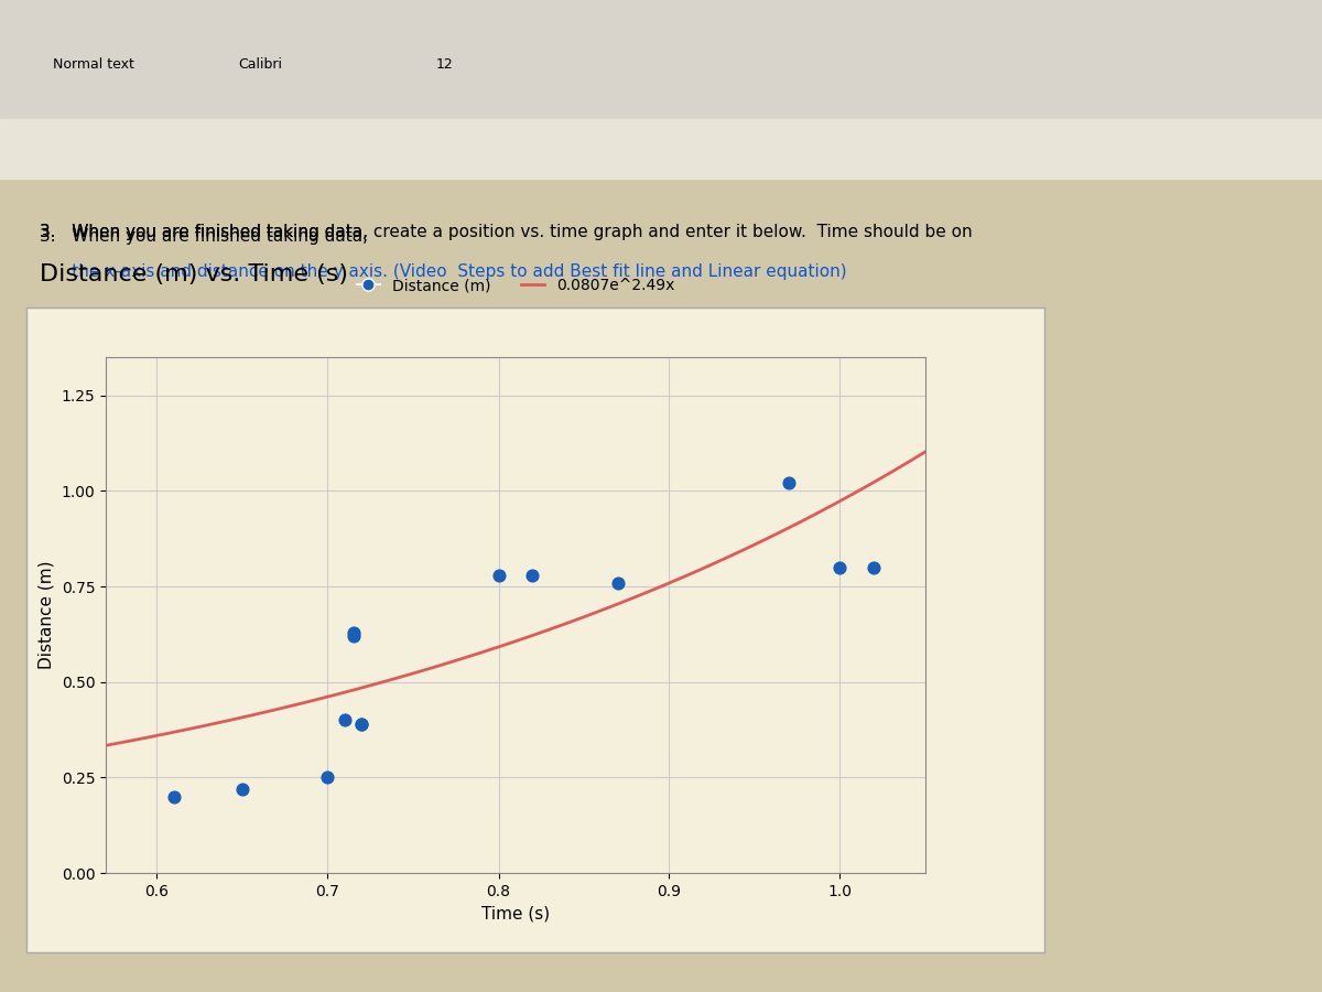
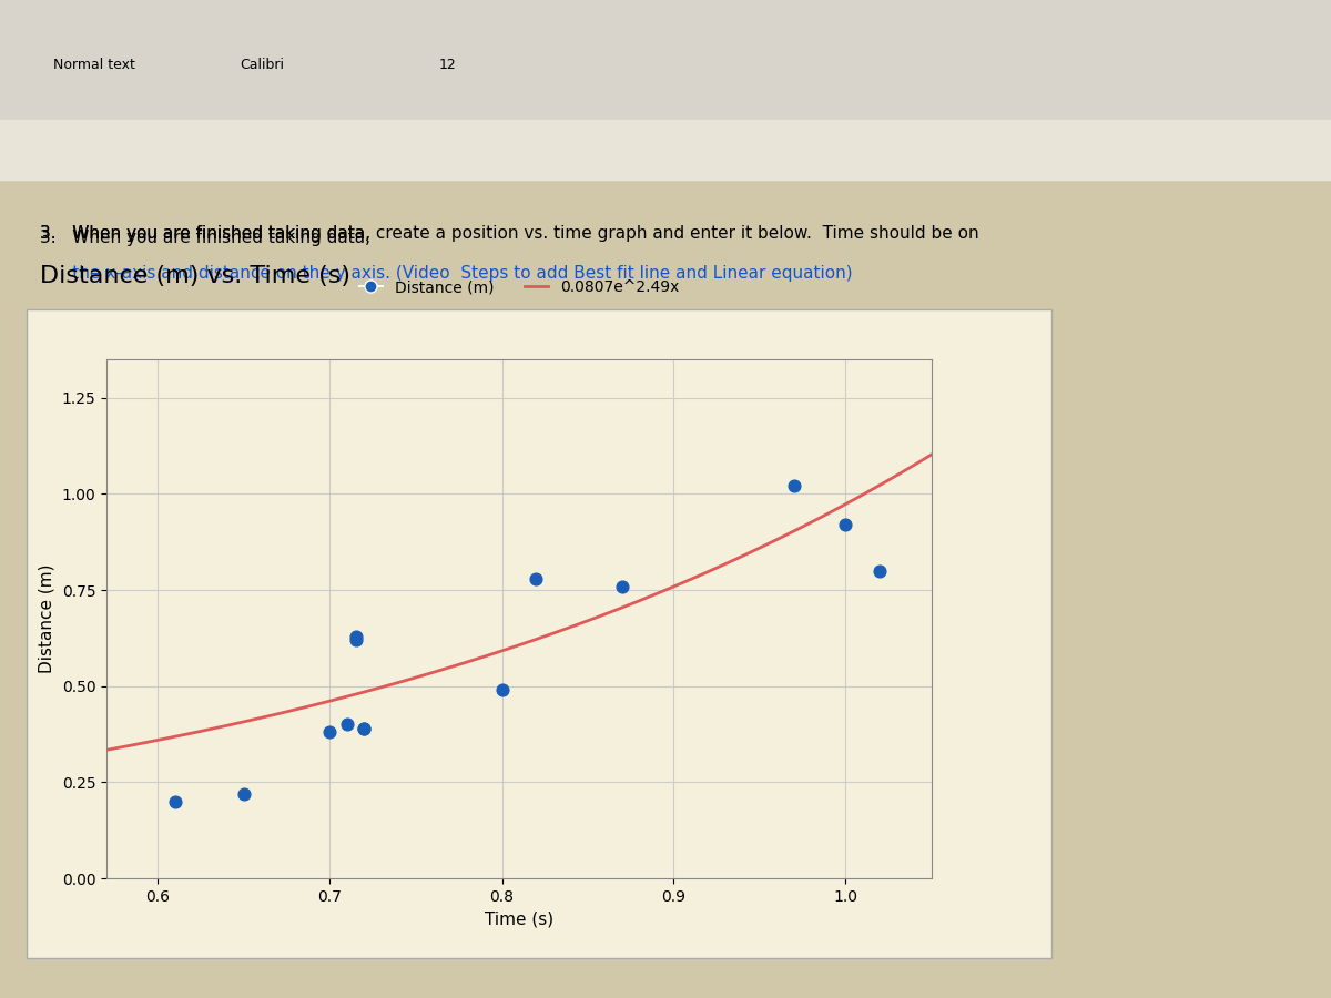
Distance (m)/0.7: 0.25 -> 0.38
Distance (m)/0.8: 0.78 -> 0.49
Distance (m)/1.0: 0.80 -> 0.92
